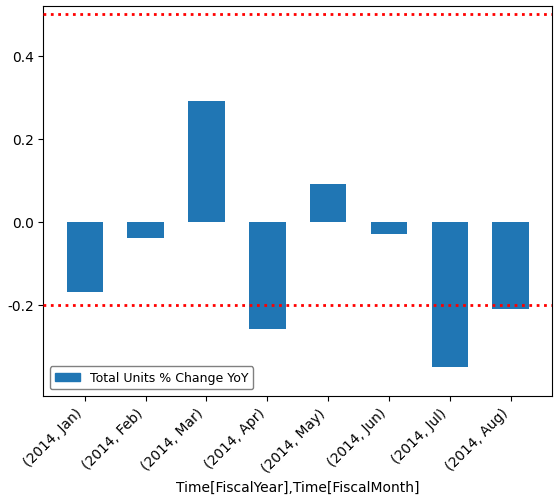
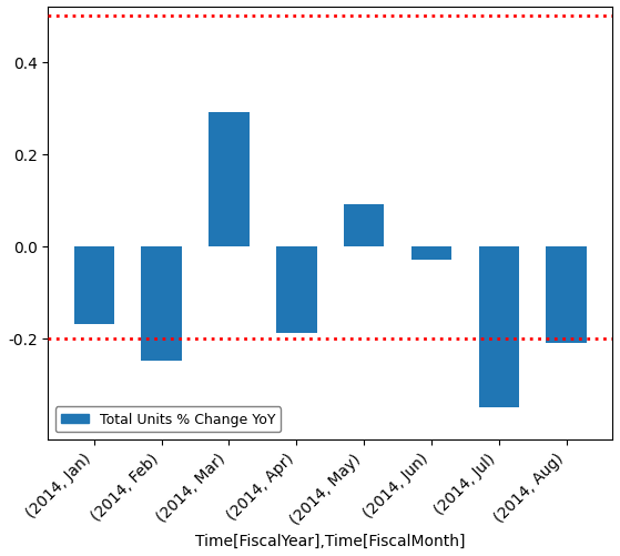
(2014, Feb): -0.04 -> -0.25
(2014, Apr): -0.26 -> -0.19
